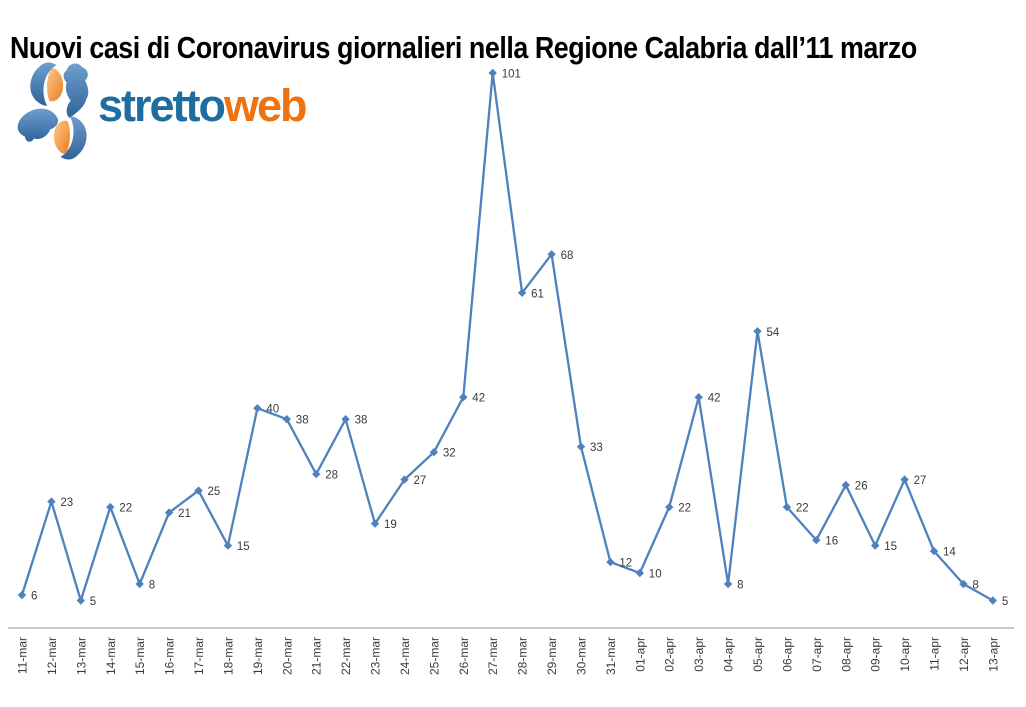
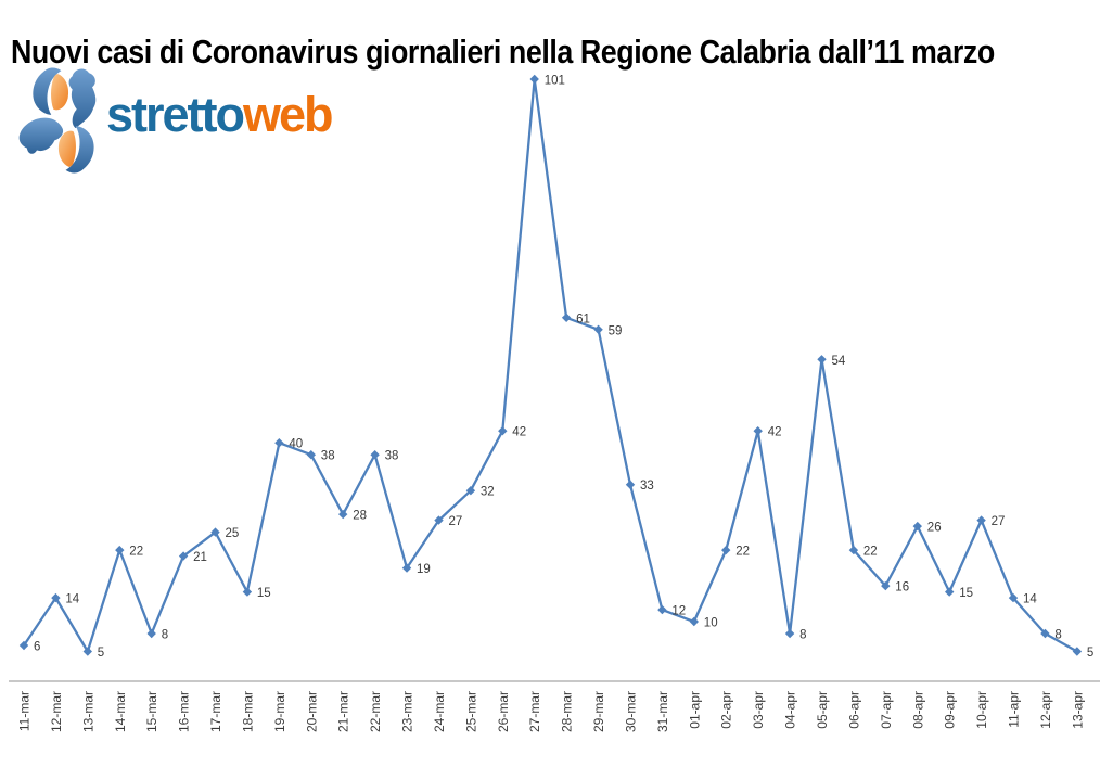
12-mar: 23 -> 14
29-mar: 68 -> 59
